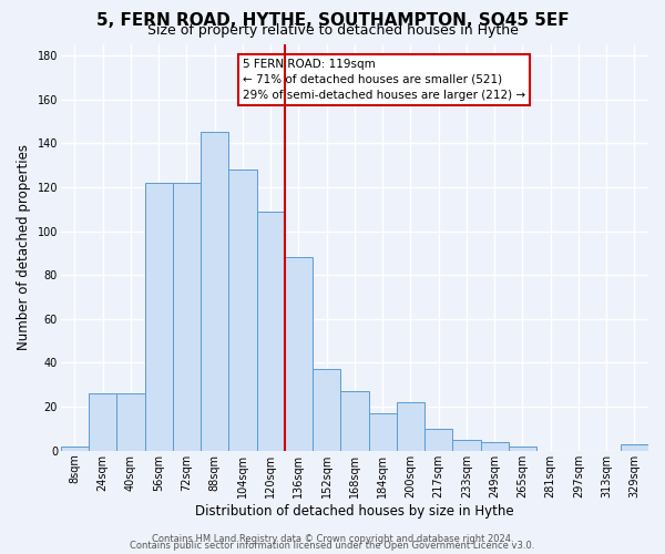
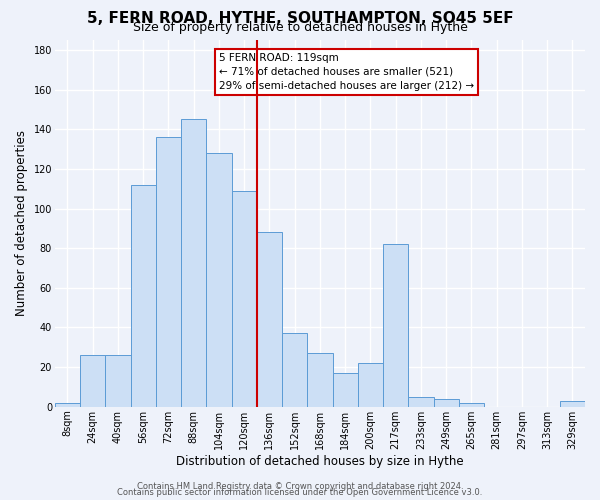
56sqm: 122 -> 112
72sqm: 122 -> 136
217sqm: 10 -> 82
